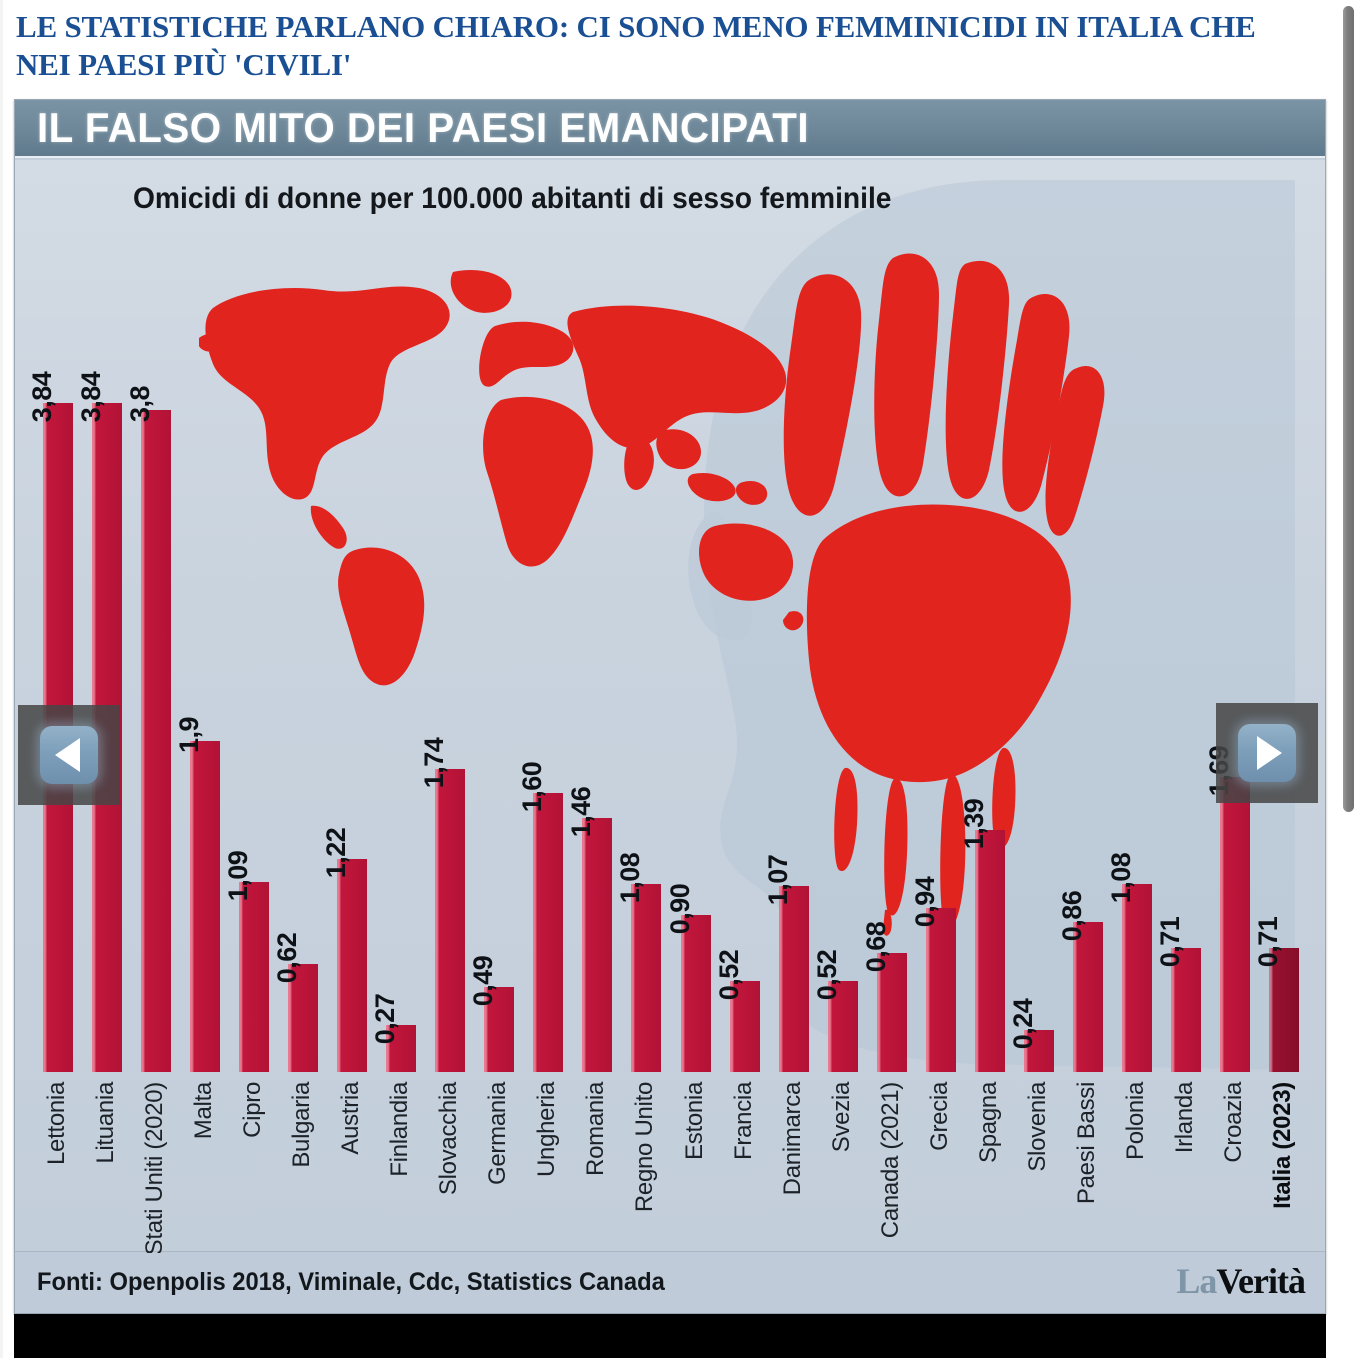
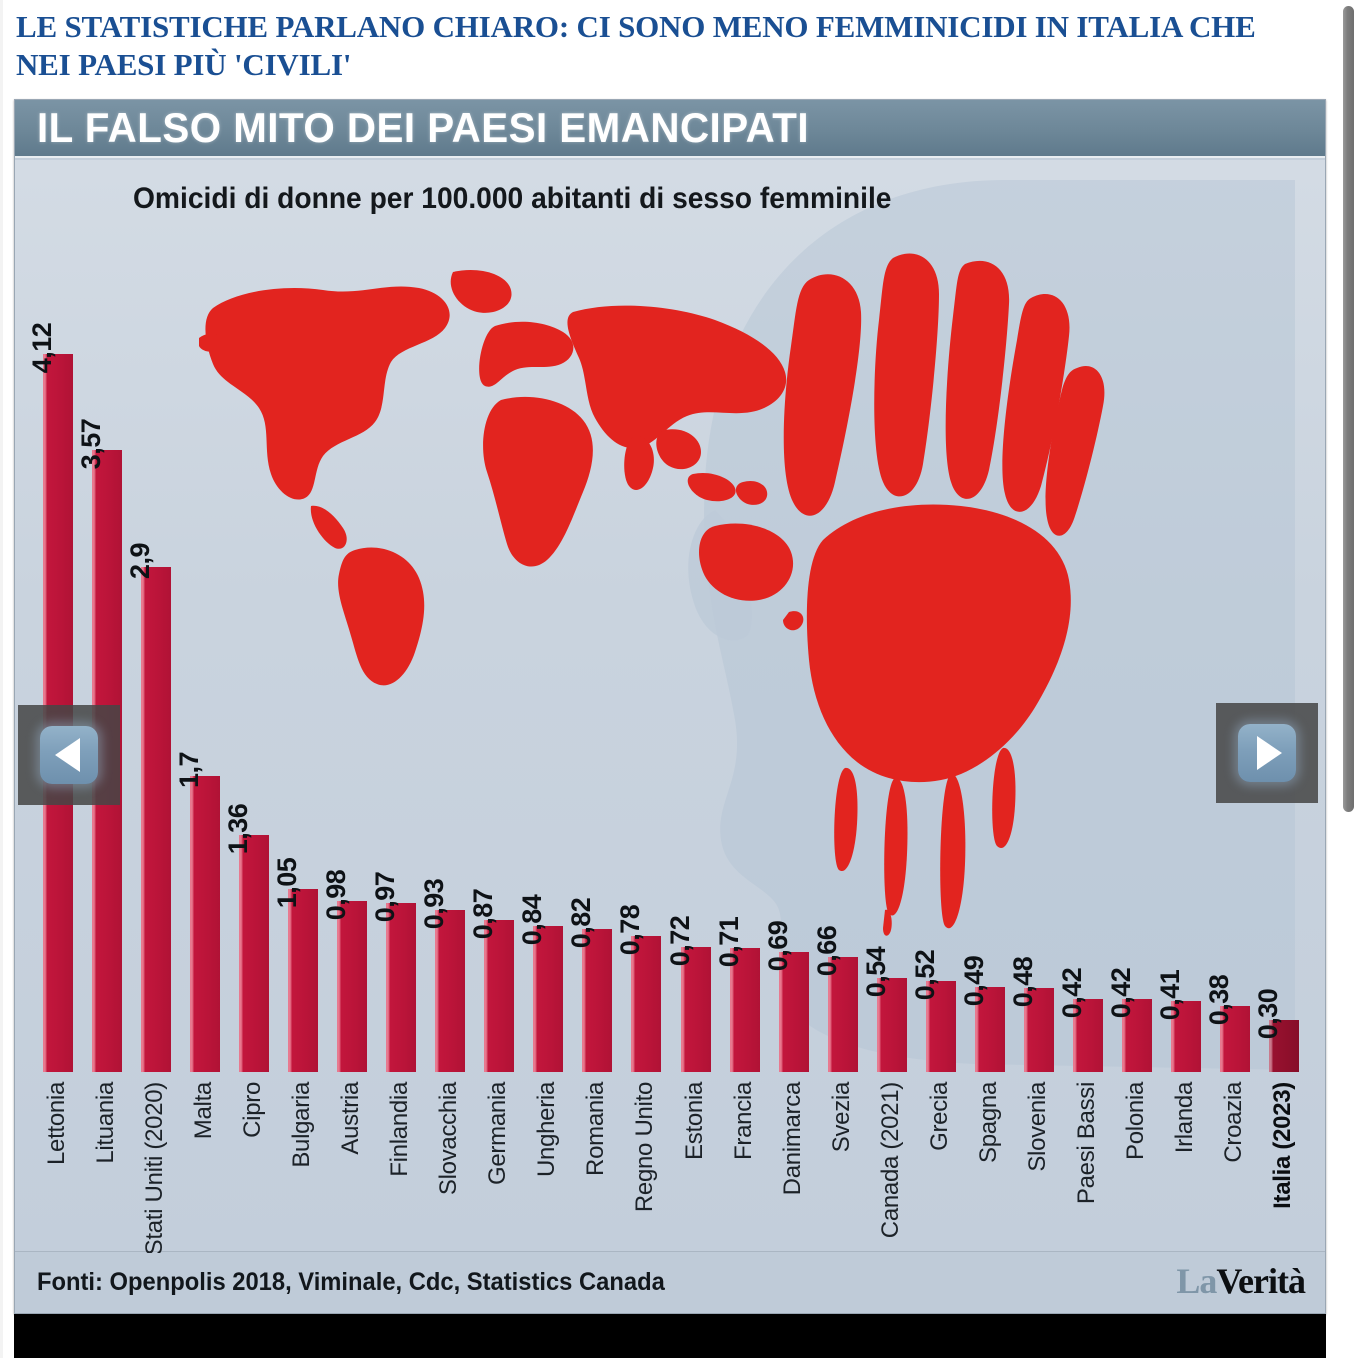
Lettonia: 3,84 -> 4,12
Lituania: 3,84 -> 3,57
Stati Uniti (2020): 3,8 -> 2,9
Malta: 1,9 -> 1,7
Cipro: 1,09 -> 1,36
Bulgaria: 0,62 -> 1,05
Austria: 1,22 -> 0,98
Finlandia: 0,27 -> 0,97
Slovacchia: 1,74 -> 0,93
Germania: 0,49 -> 0,87
Ungheria: 1,60 -> 0,84
Romania: 1,46 -> 0,82
Regno Unito: 1,08 -> 0,78
Estonia: 0,90 -> 0,72
Francia: 0,52 -> 0,71
Danimarca: 1,07 -> 0,69
Svezia: 0,52 -> 0,66
Canada (2021): 0,68 -> 0,54
Grecia: 0,94 -> 0,52
Spagna: 1,39 -> 0,49
Slovenia: 0,24 -> 0,48
Paesi Bassi: 0,86 -> 0,42
Polonia: 1,08 -> 0,42
Irlanda: 0,71 -> 0,41
Croazia: 1,69 -> 0,38
Italia (2023): 0,71 -> 0,30
